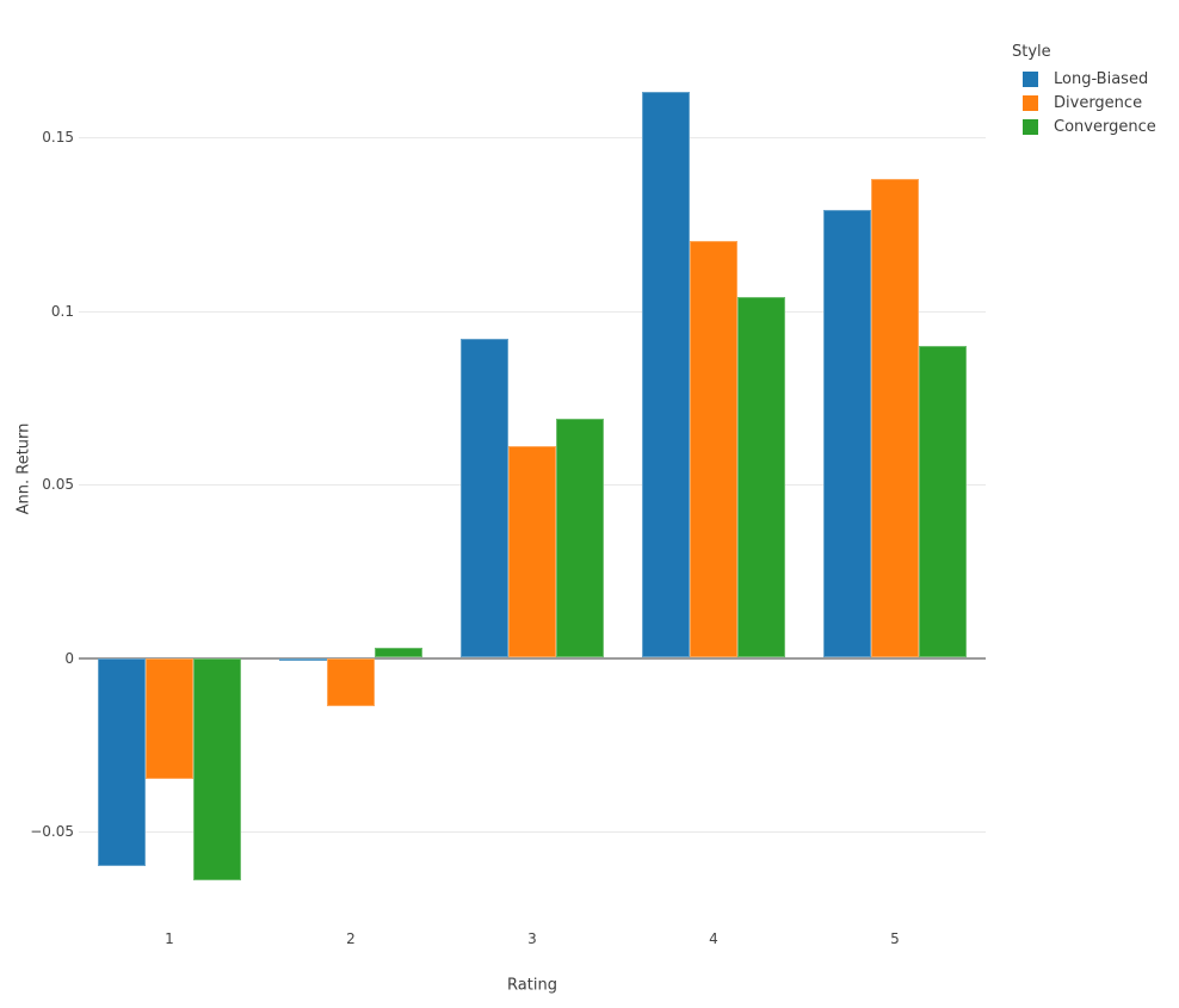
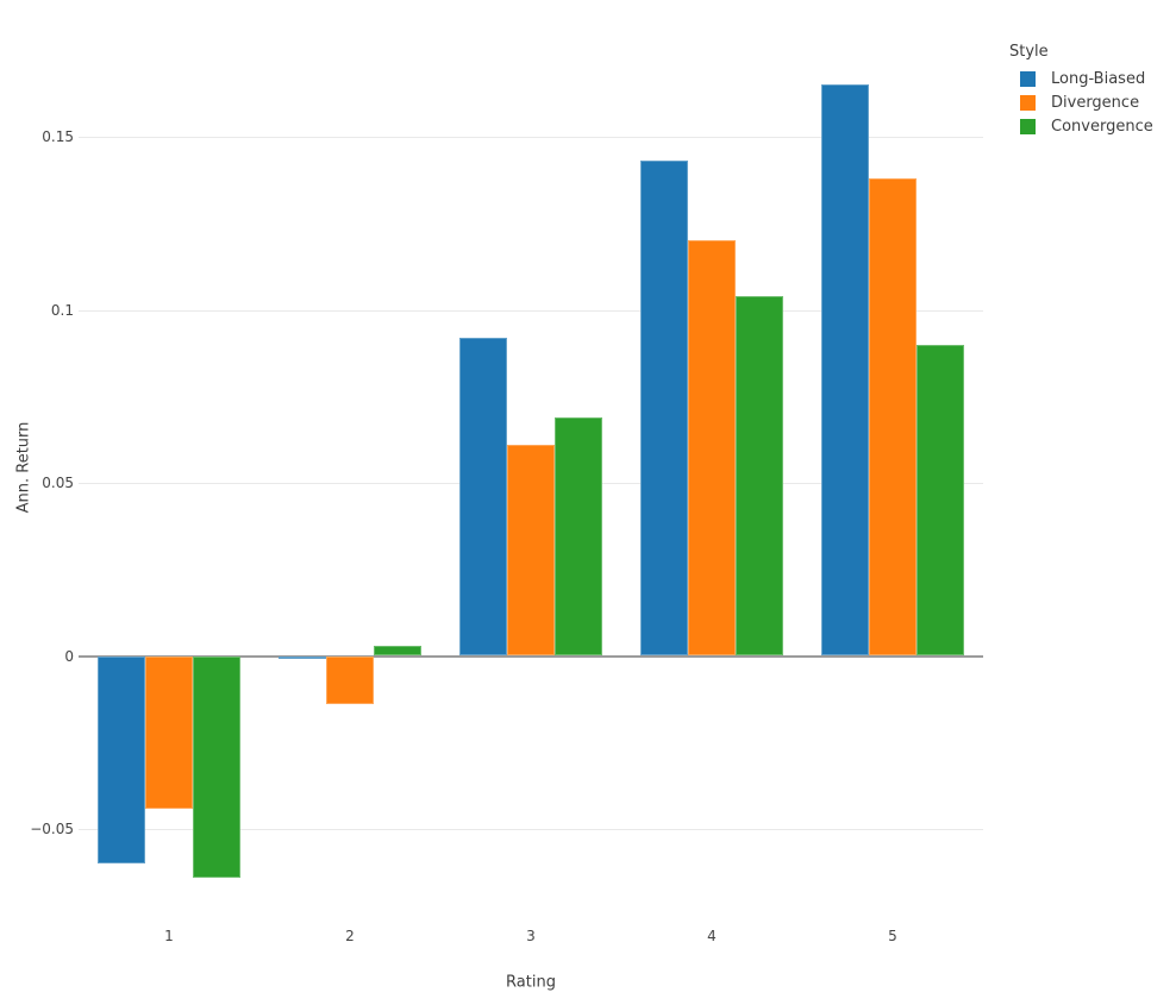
Divergence/1: -0.035 -> -0.044
Long-Biased/4: 0.163 -> 0.143
Long-Biased/5: 0.129 -> 0.165
